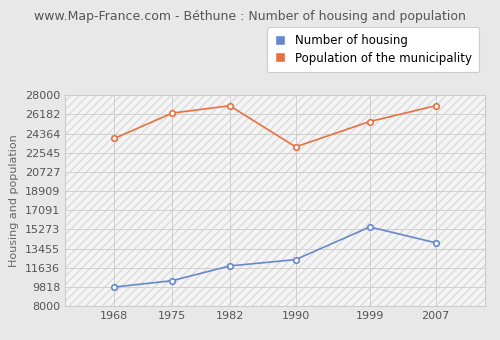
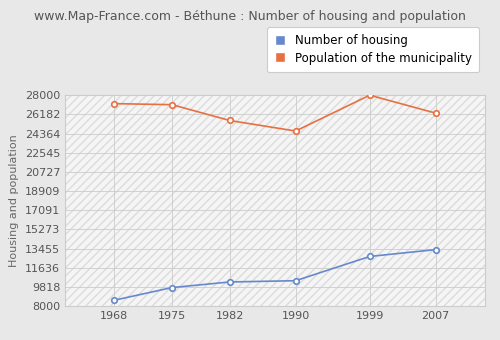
Number of housing/1968: 9800 -> 8600
Population of the municipality/1968: 23900 -> 27200
Number of housing/1975: 10400 -> 9800
Population of the municipality/1975: 26300 -> 27100
Number of housing/1982: 11800 -> 10300
Population of the municipality/1982: 27000 -> 25600
Number of housing/1990: 12400 -> 10400
Population of the municipality/1990: 23100 -> 24600
Number of housing/1999: 15500 -> 12700
Population of the municipality/1999: 25500 -> 28000
Number of housing/2007: 14000 -> 13400
Population of the municipality/2007: 27000 -> 26300
